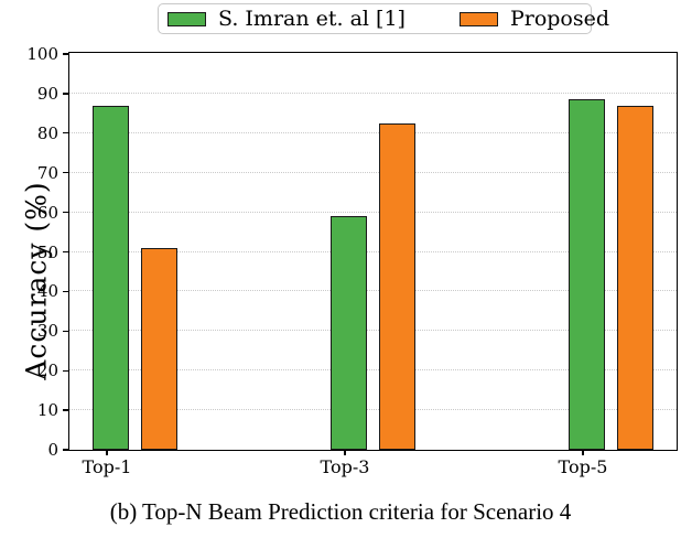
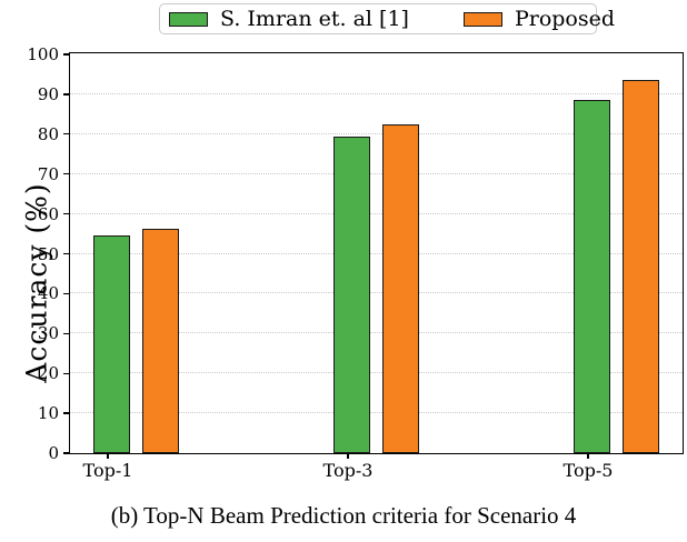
S. Imran et. al [1]/Top-1: 87 -> 54
Proposed/Top-1: 51 -> 56
S. Imran et. al [1]/Top-3: 59 -> 79
Proposed/Top-5: 87 -> 94
